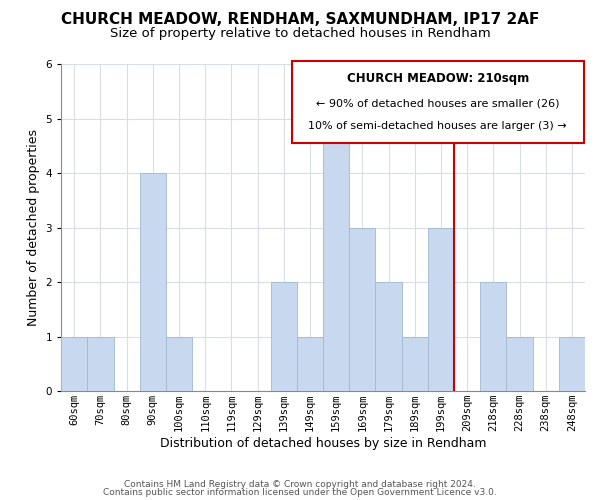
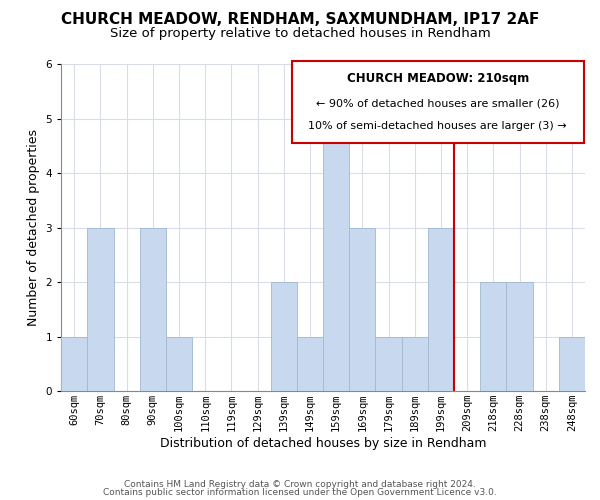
70sqm: 1 -> 3
90sqm: 4 -> 3
179sqm: 2 -> 1
228sqm: 1 -> 2
